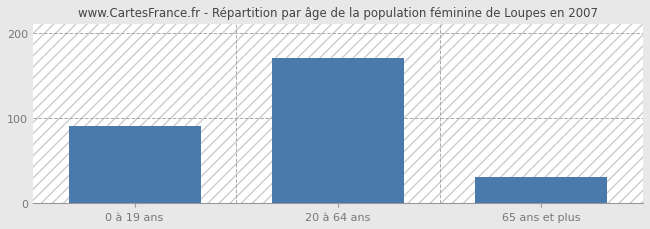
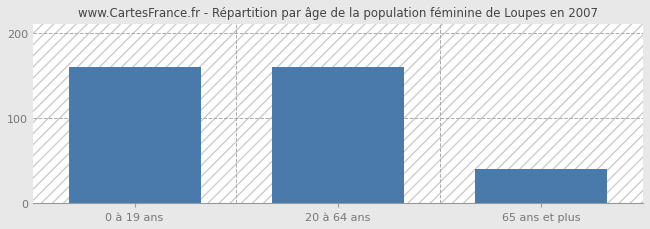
0 à 19 ans: 90 -> 160
20 à 64 ans: 170 -> 160
65 ans et plus: 30 -> 40
